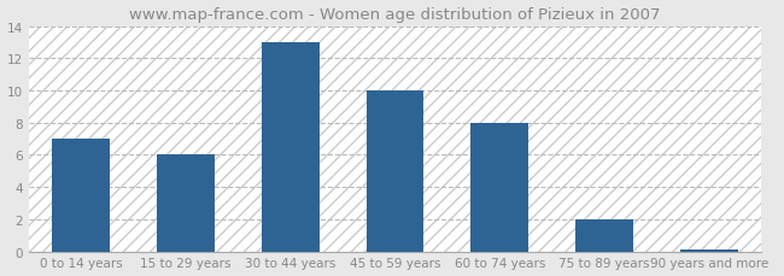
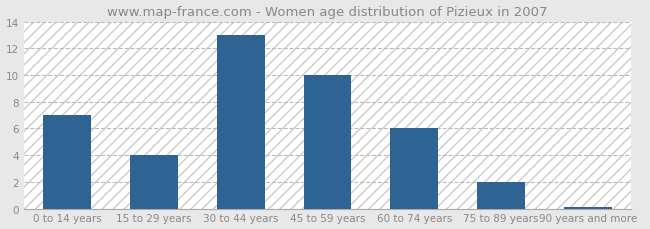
15 to 29 years: 6.0 -> 4.0
60 to 74 years: 8.0 -> 6.0
